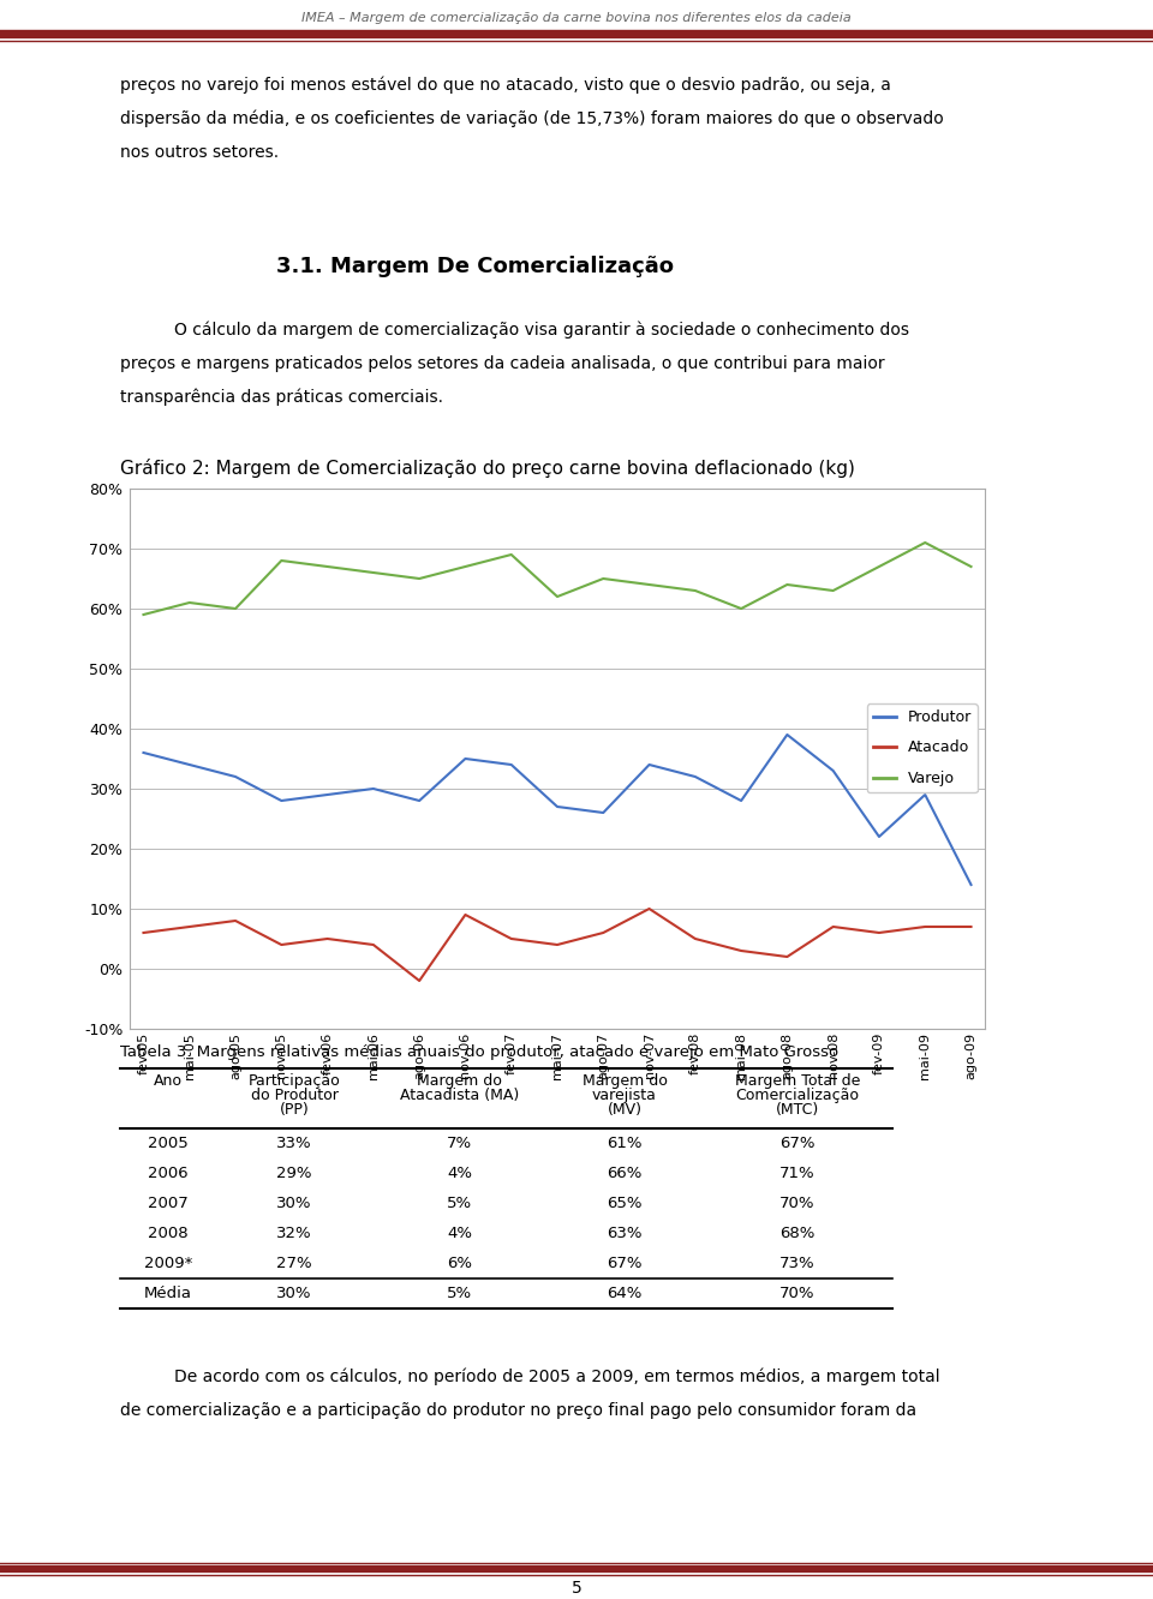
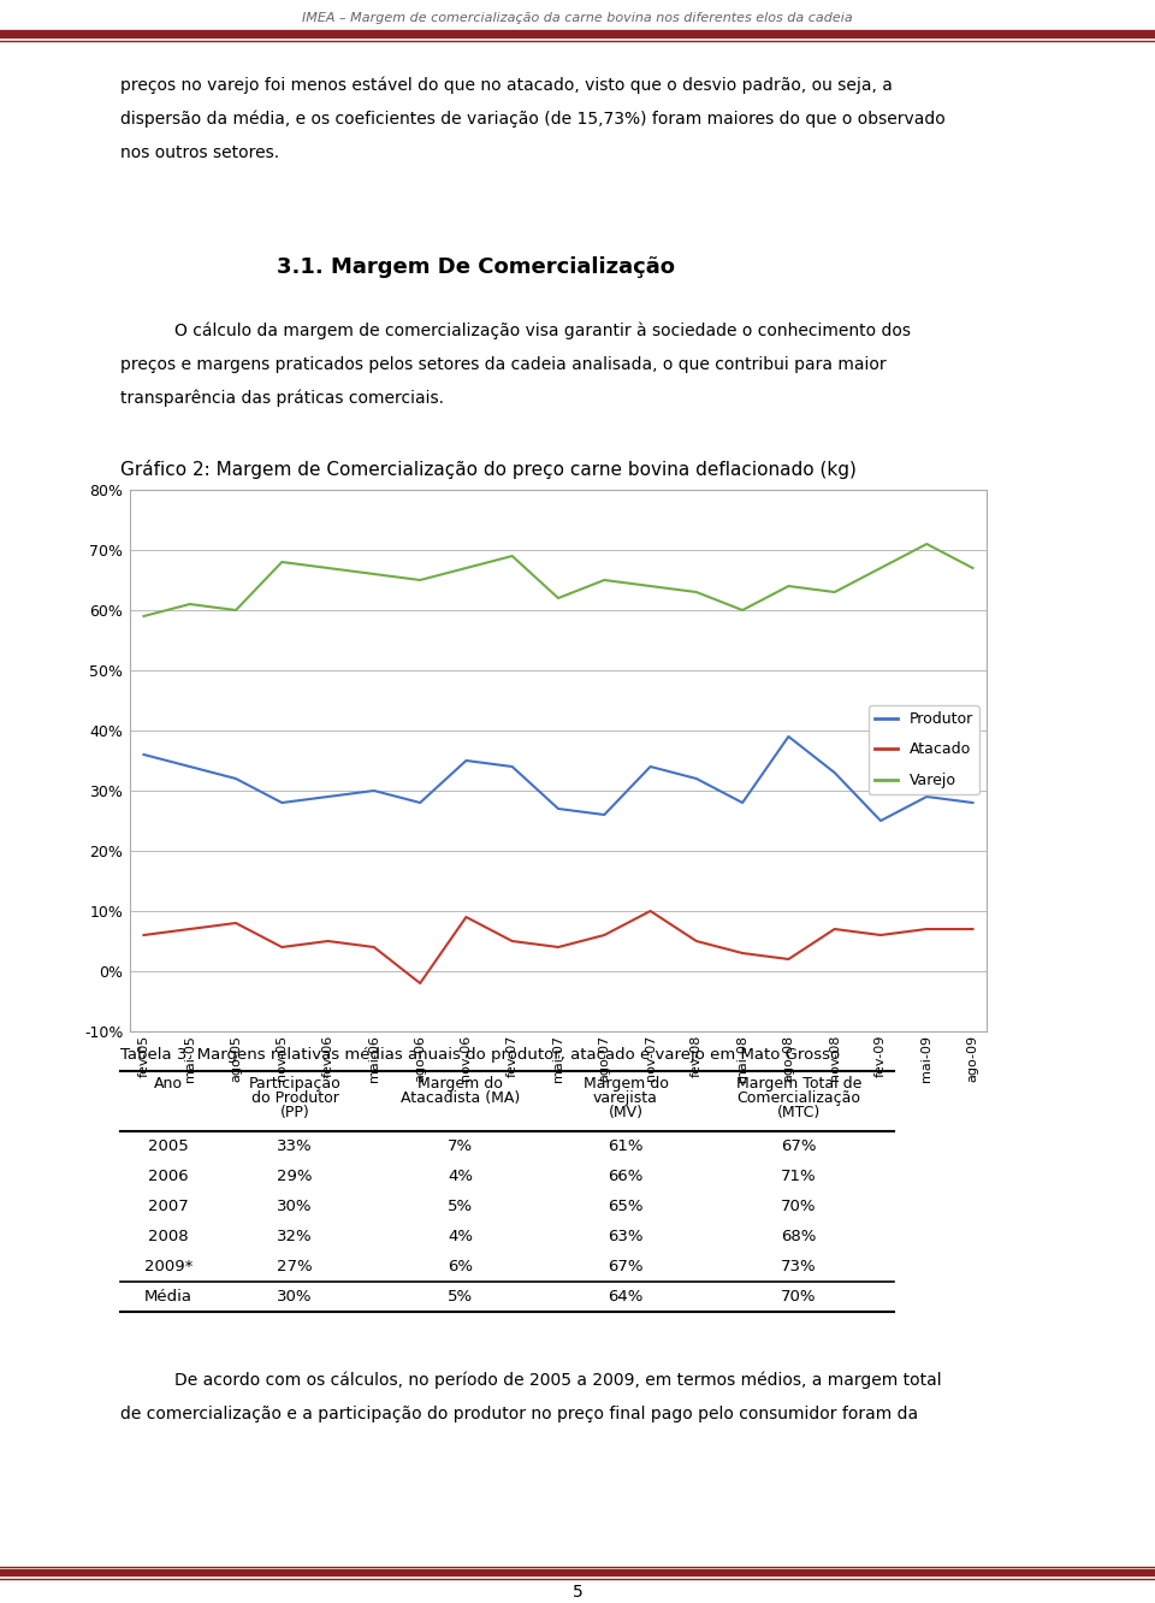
Produtor/fev-09: 22% -> 25%
Produtor/ago-09: 14% -> 28%
